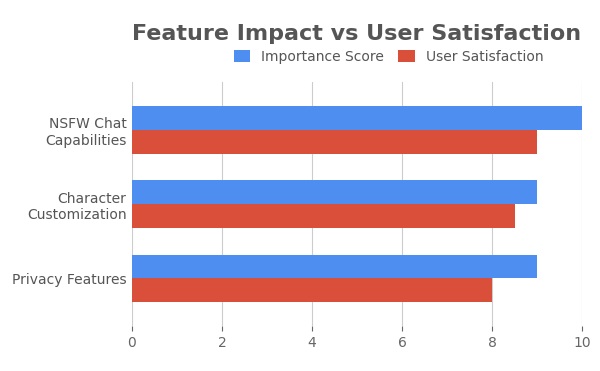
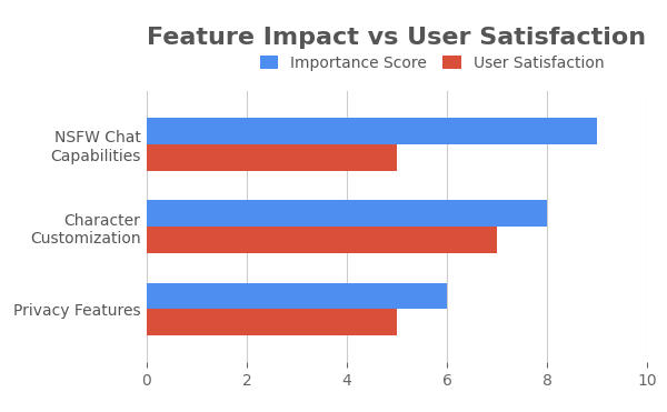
Importance Score/NSFW Chat Capabilities: 10 -> 9
User Satisfaction/NSFW Chat Capabilities: 9.0 -> 5.0
Importance Score/Character Customization: 9 -> 8
User Satisfaction/Character Customization: 8.5 -> 7.0
Importance Score/Privacy Features: 9 -> 6
User Satisfaction/Privacy Features: 8.0 -> 5.0
